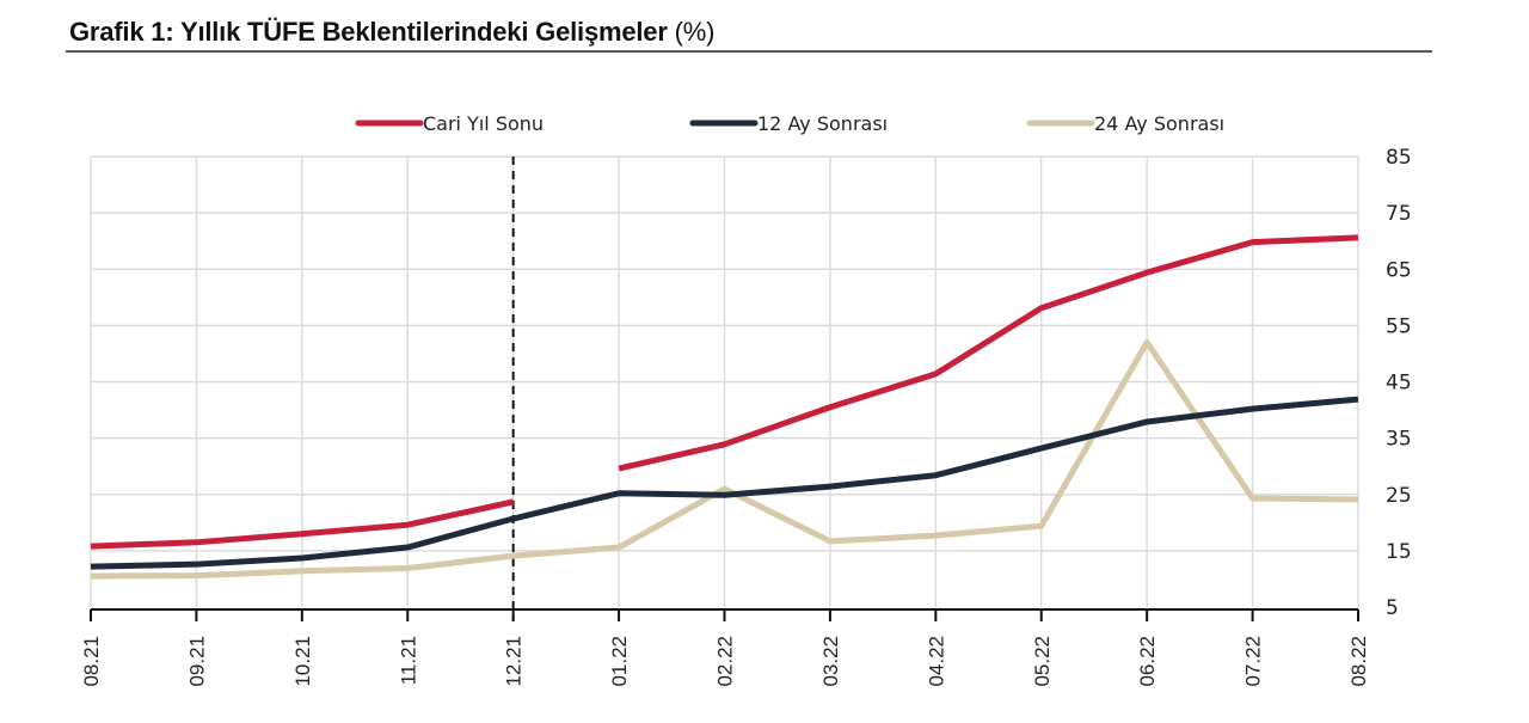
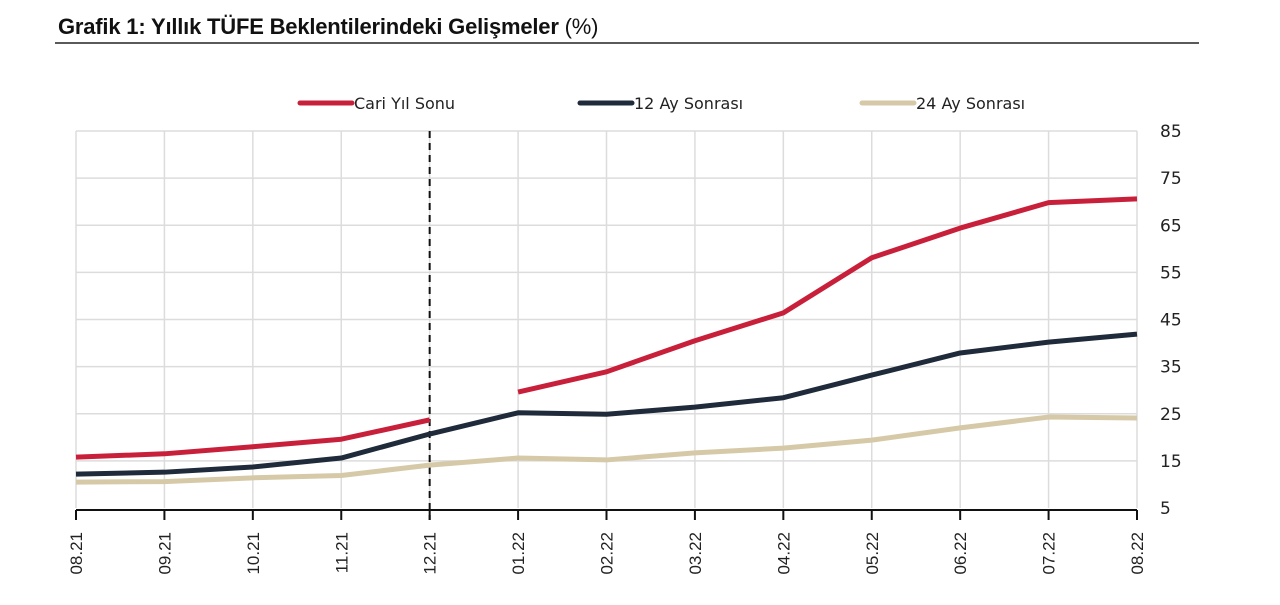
24 Ay Sonrası/02.22: 26 -> 15
24 Ay Sonrası/06.22: 52 -> 22
